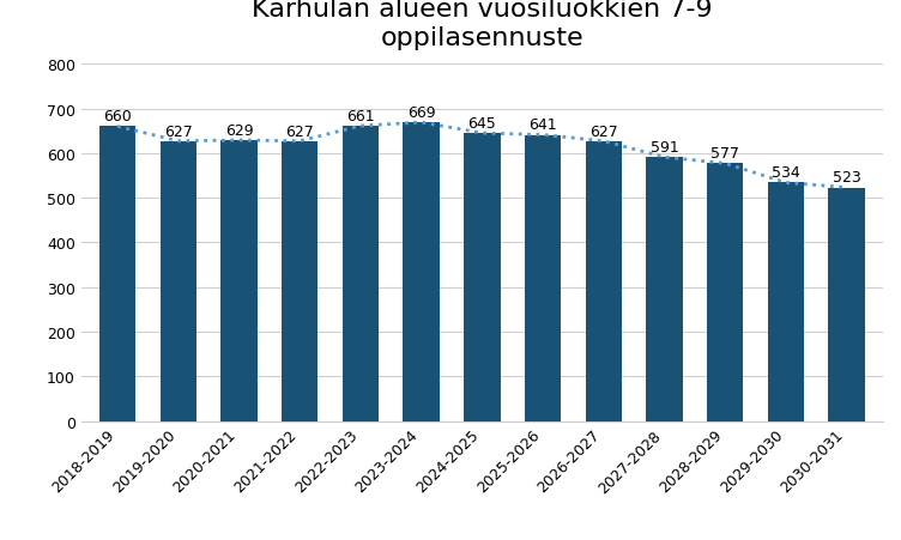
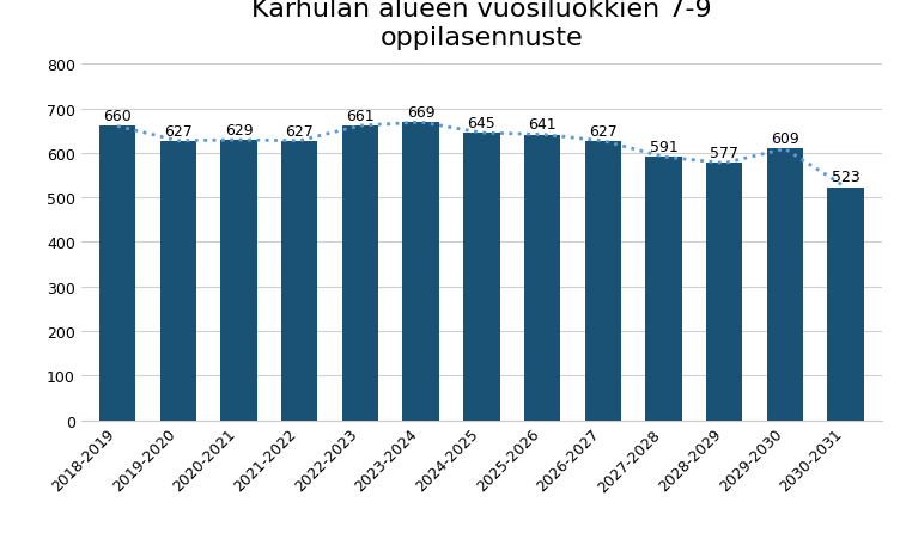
2029-2030: 534 -> 609
